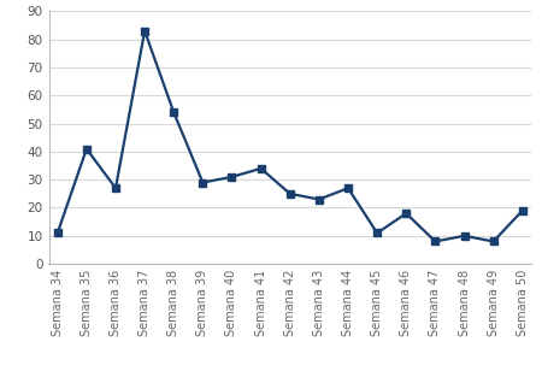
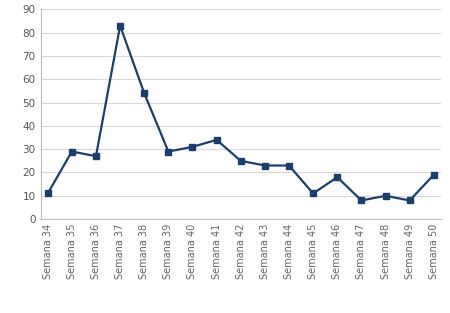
Semana 35: 41 -> 29
Semana 44: 27 -> 23
